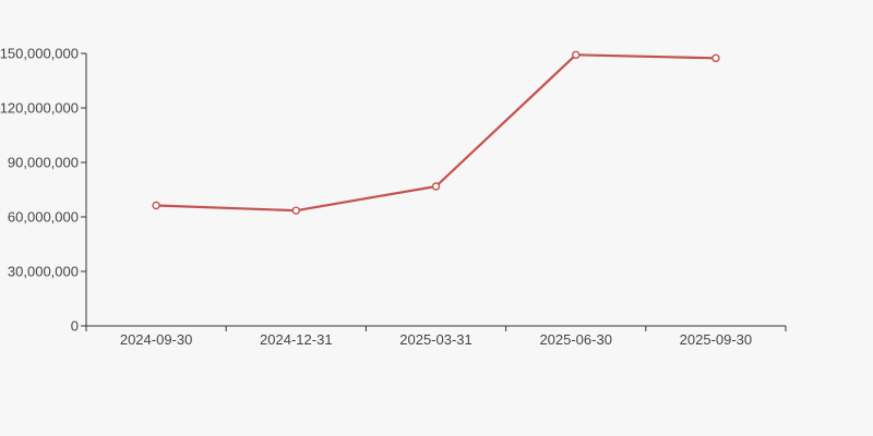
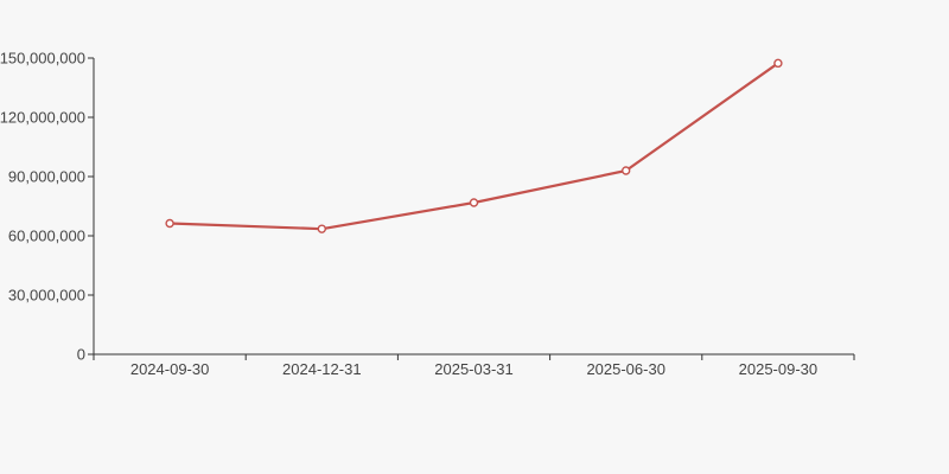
2025-06-30: 149000000 -> 93000000
